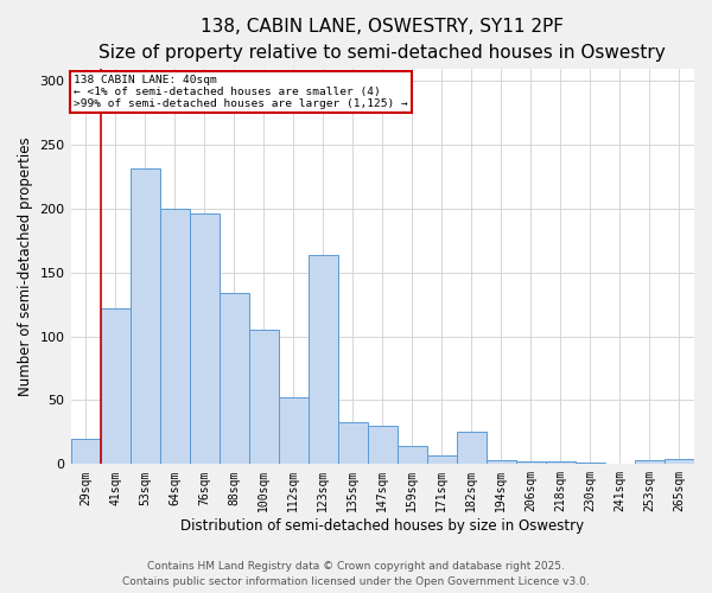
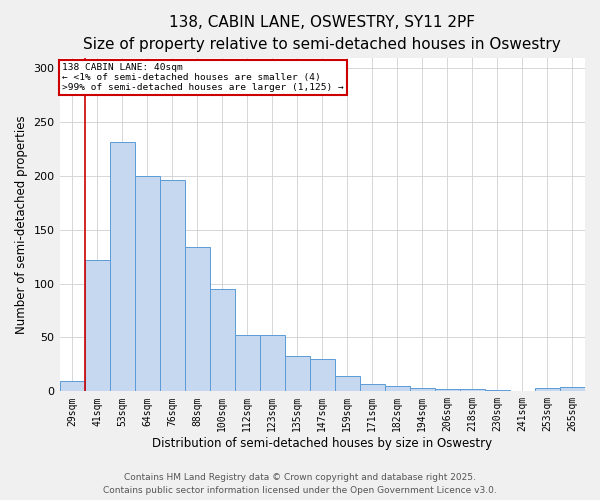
29sqm: 20 -> 10
100sqm: 105 -> 95
123sqm: 164 -> 52
182sqm: 25 -> 5
